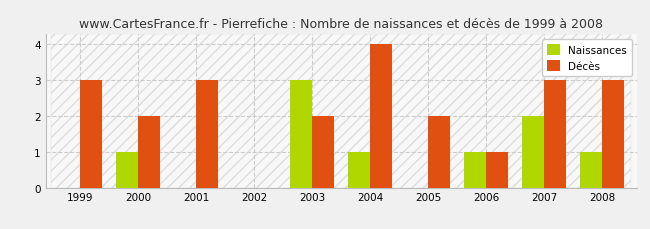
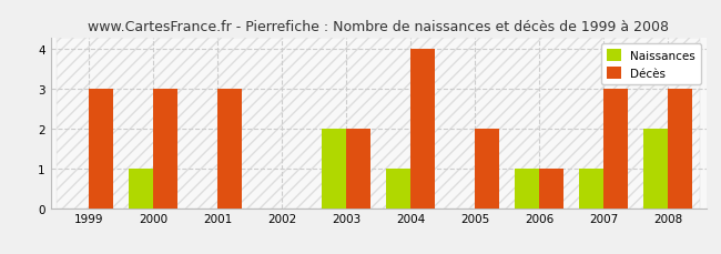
Décès/2000: 2 -> 3
Naissances/2003: 3 -> 2
Naissances/2007: 2 -> 1
Naissances/2008: 1 -> 2
